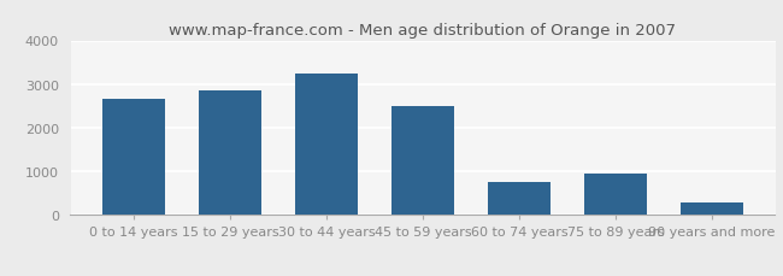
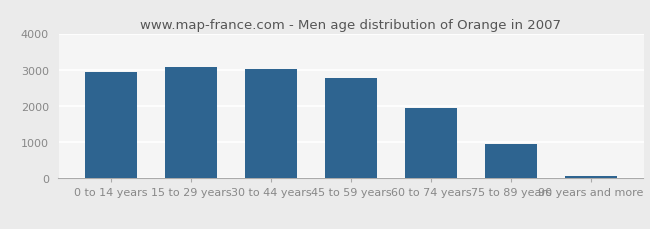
0 to 14 years: 2650 -> 2950
15 to 29 years: 2850 -> 3080
30 to 44 years: 3250 -> 3030
45 to 59 years: 2500 -> 2780
60 to 74 years: 750 -> 1940
90 years and more: 300 -> 80
